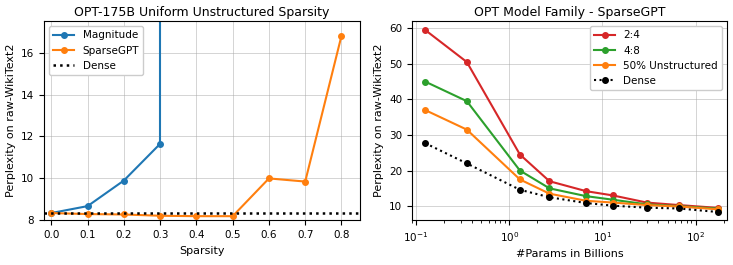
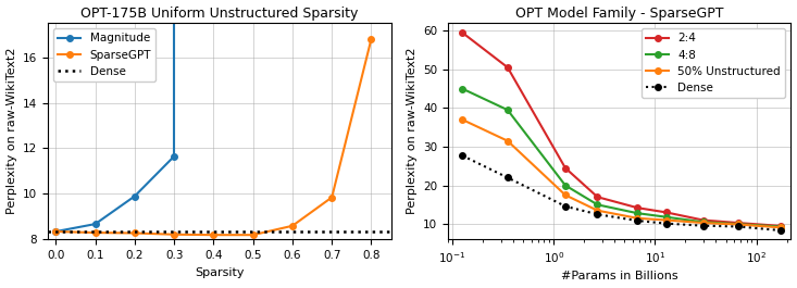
OPT-175B Uniform Unstructured Sparsity/SparseGPT/0.6: 10.00 -> 8.60
